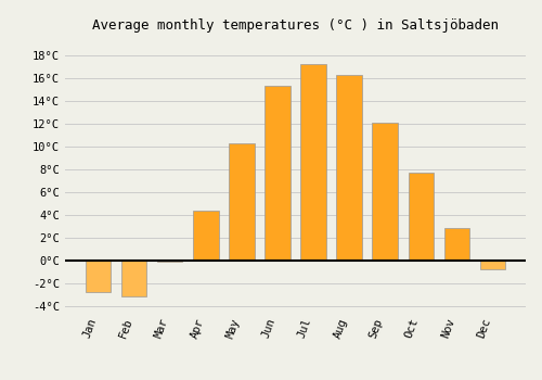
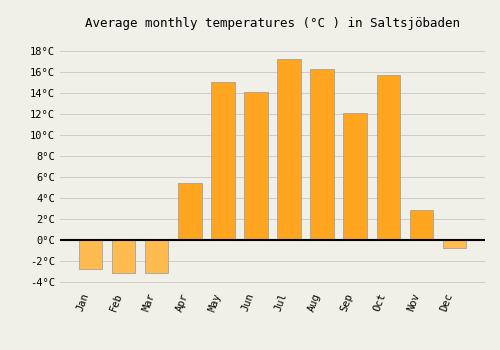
Mar: -0.1°C -> -3.2°C
Apr: 4.4°C -> 5.4°C
May: 10.3°C -> 15.0°C
Jun: 15.3°C -> 14.1°C
Oct: 7.7°C -> 15.7°C
